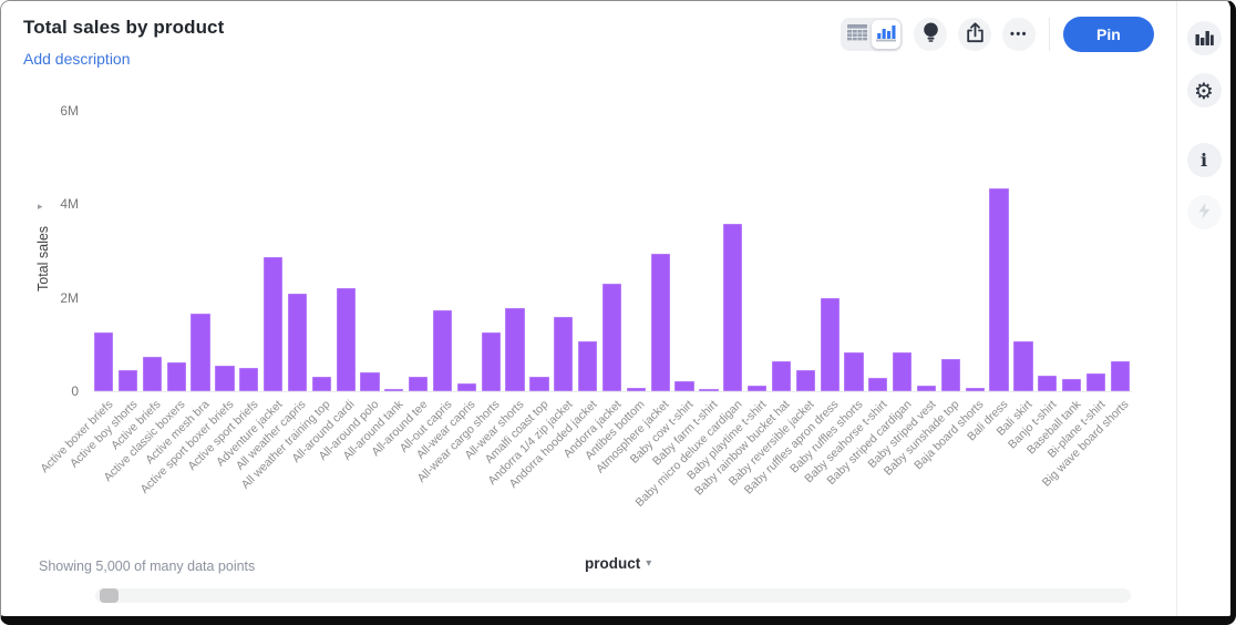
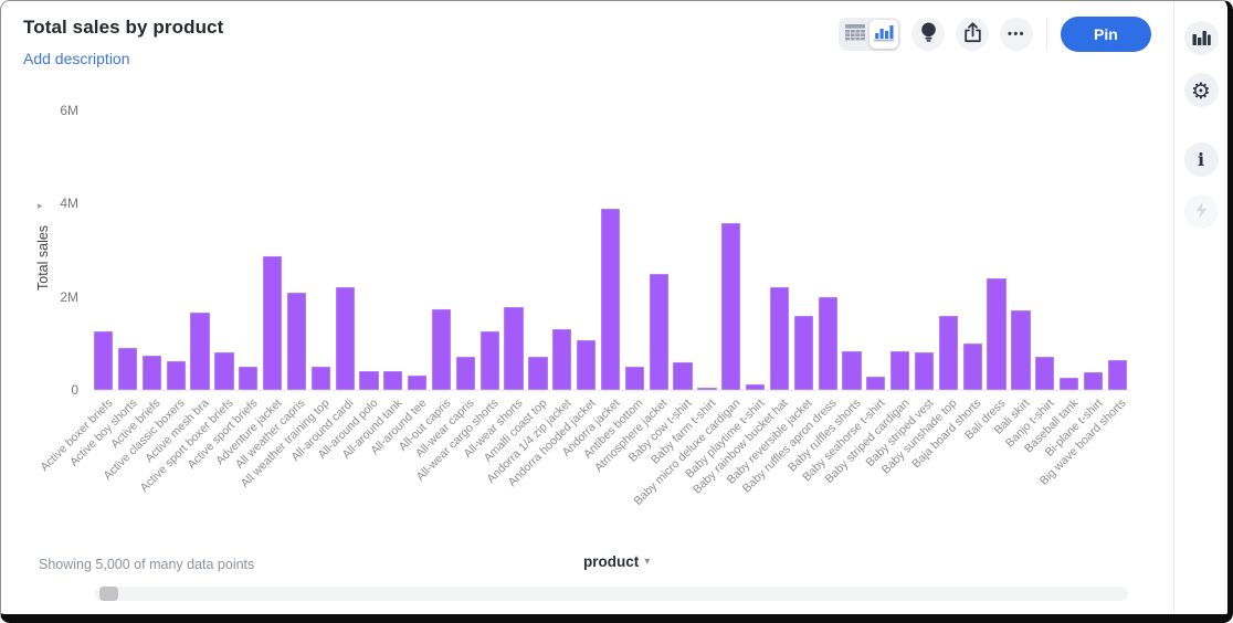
Active boy shorts: 0.5M -> 0.9M
Active sport boxer briefs: 0.5M -> 0.8M
All weather training top: 0.3M -> 0.5M
All-around tank: 0.1M -> 0.4M
All-wear capris: 0.2M -> 0.7M
Amalfi coast top: 0.3M -> 0.7M
Andorra 1/4 zip jacket: 1.6M -> 1.3M
Andorra jacket: 2.3M -> 3.9M
Antibes bottom: 0.1M -> 0.5M
Atmosphere jacket: 2.9M -> 2.5M
Baby cow t-shirt: 0.2M -> 0.6M
Baby rainbow bucket hat: 0.7M -> 2.2M
Baby reversible jacket: 0.5M -> 1.6M
Baby striped vest: 0.1M -> 0.8M
Baby sunshade top: 0.7M -> 1.6M
Baja board shorts: 0.1M -> 1.0M
Bali dress: 4.3M -> 2.4M
Bali skirt: 1.1M -> 1.7M
Banjo t-shirt: 0.3M -> 0.7M
